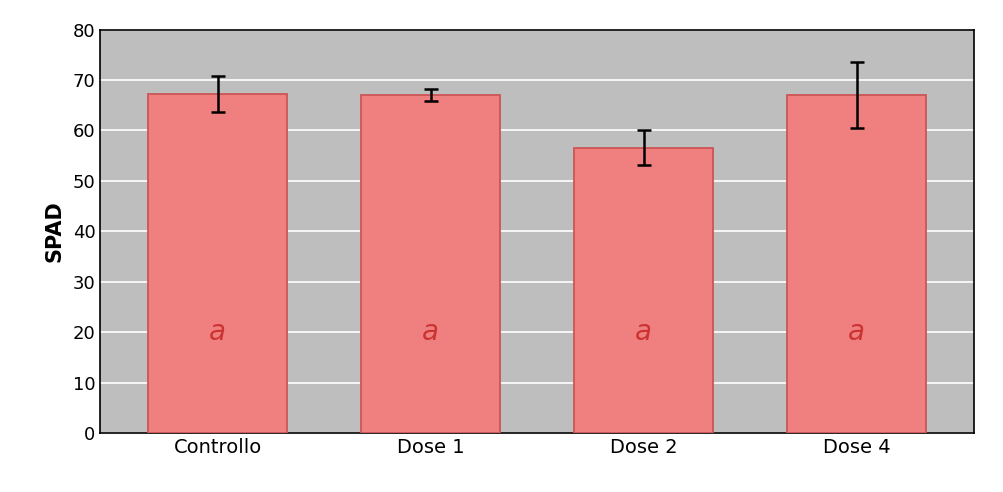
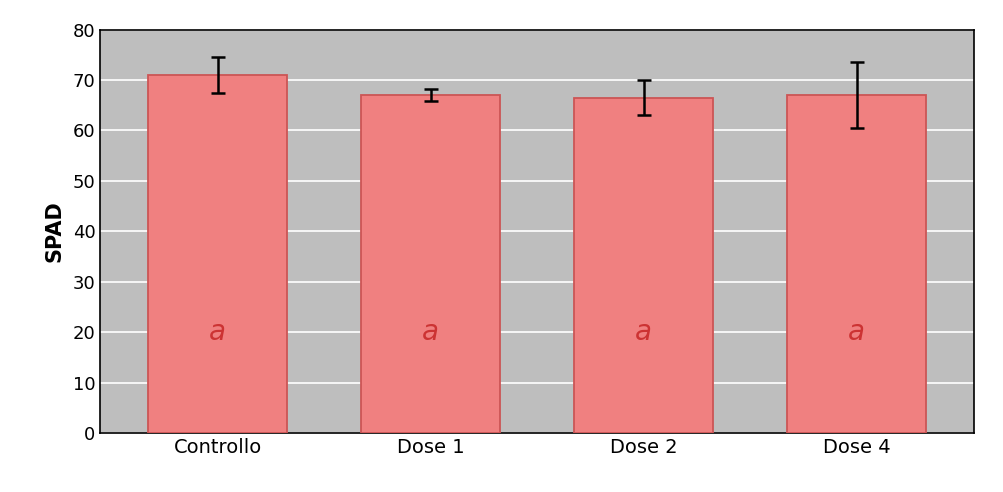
Controllo: 67.2 -> 71.0
Dose 2: 56.6 -> 66.5
